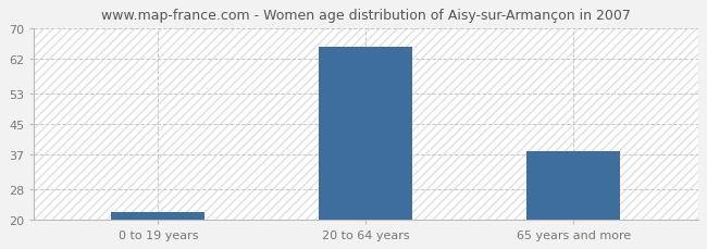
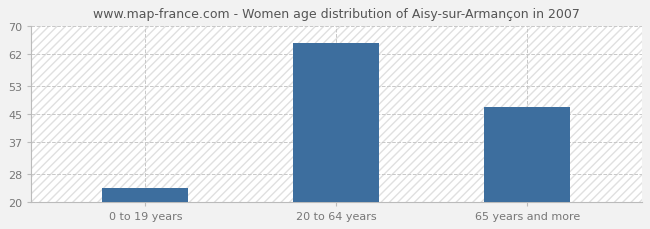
0 to 19 years: 22 -> 24
65 years and more: 38 -> 47
